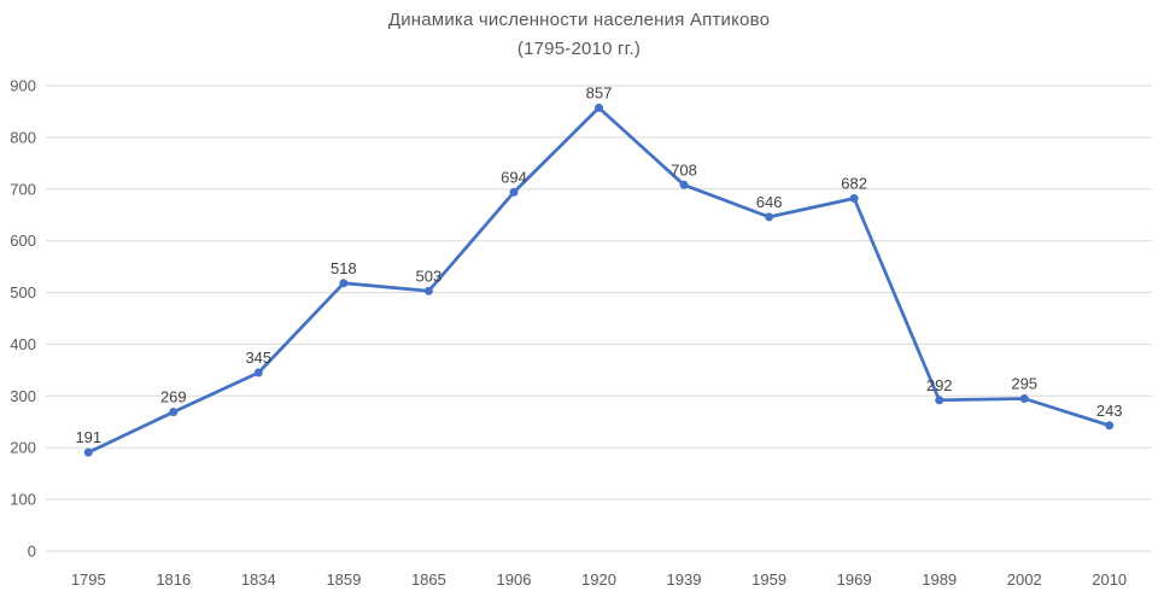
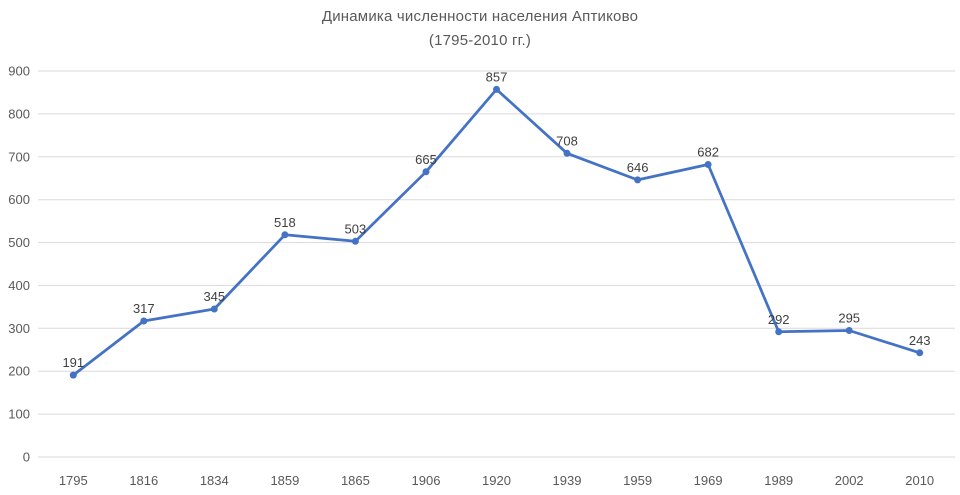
1816: 269 -> 317
1906: 694 -> 665
